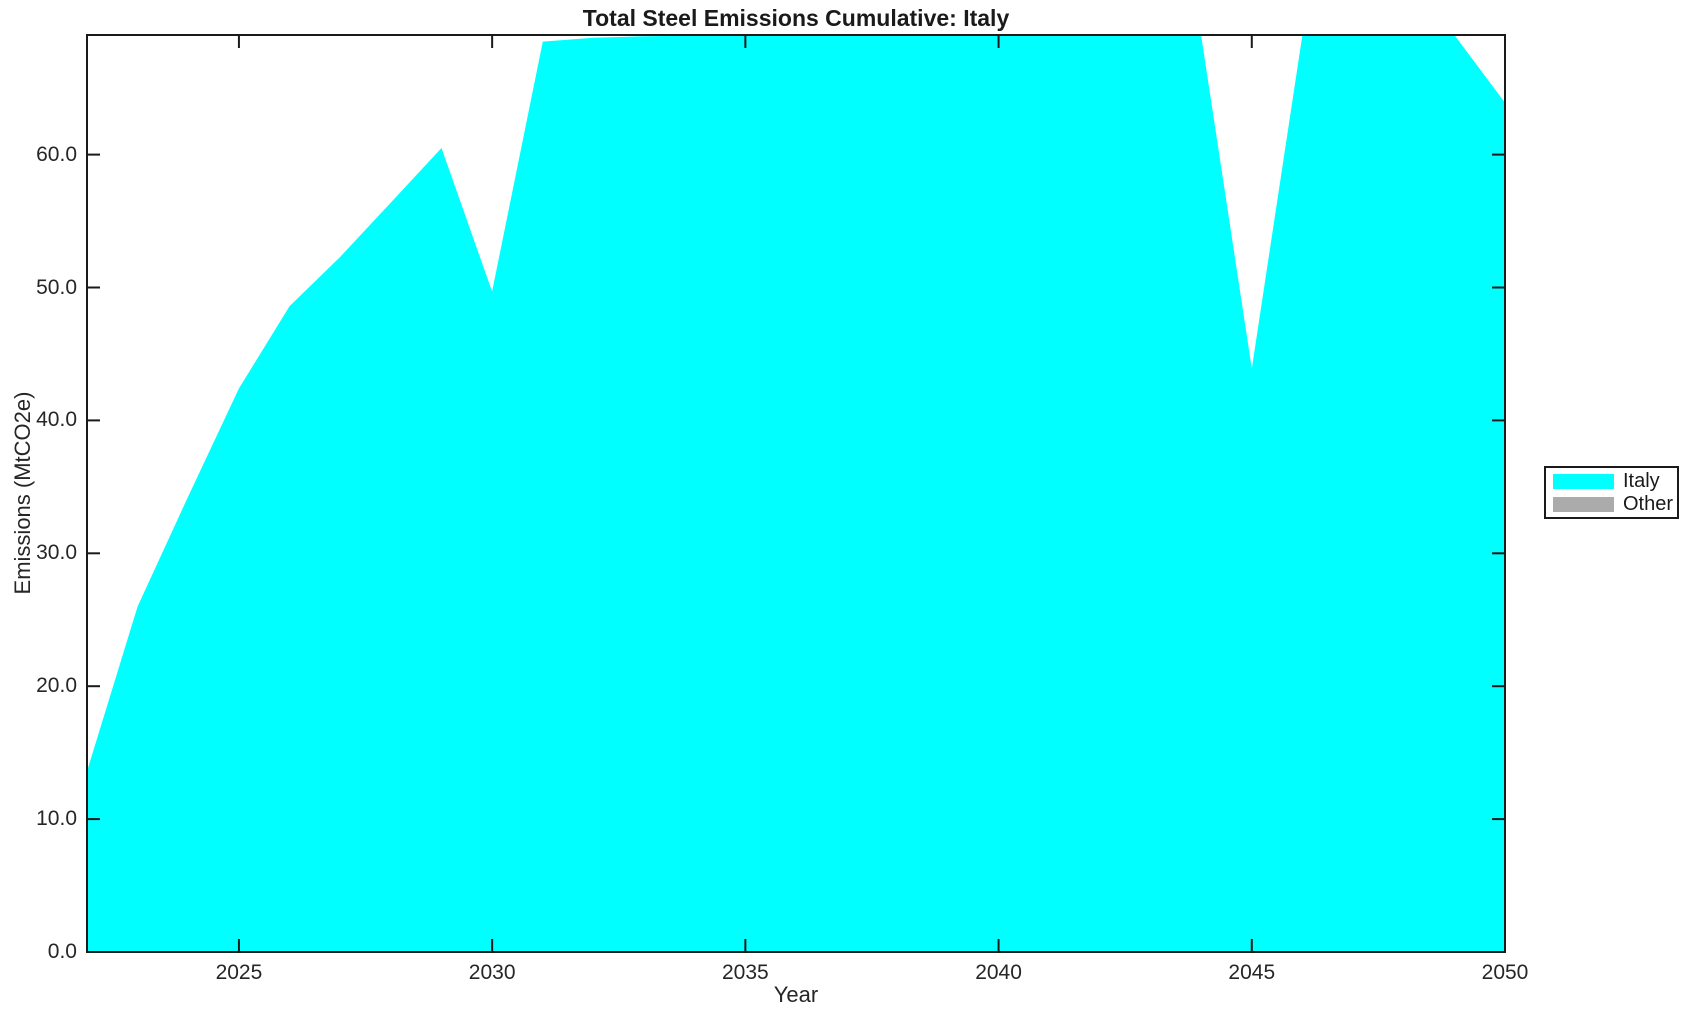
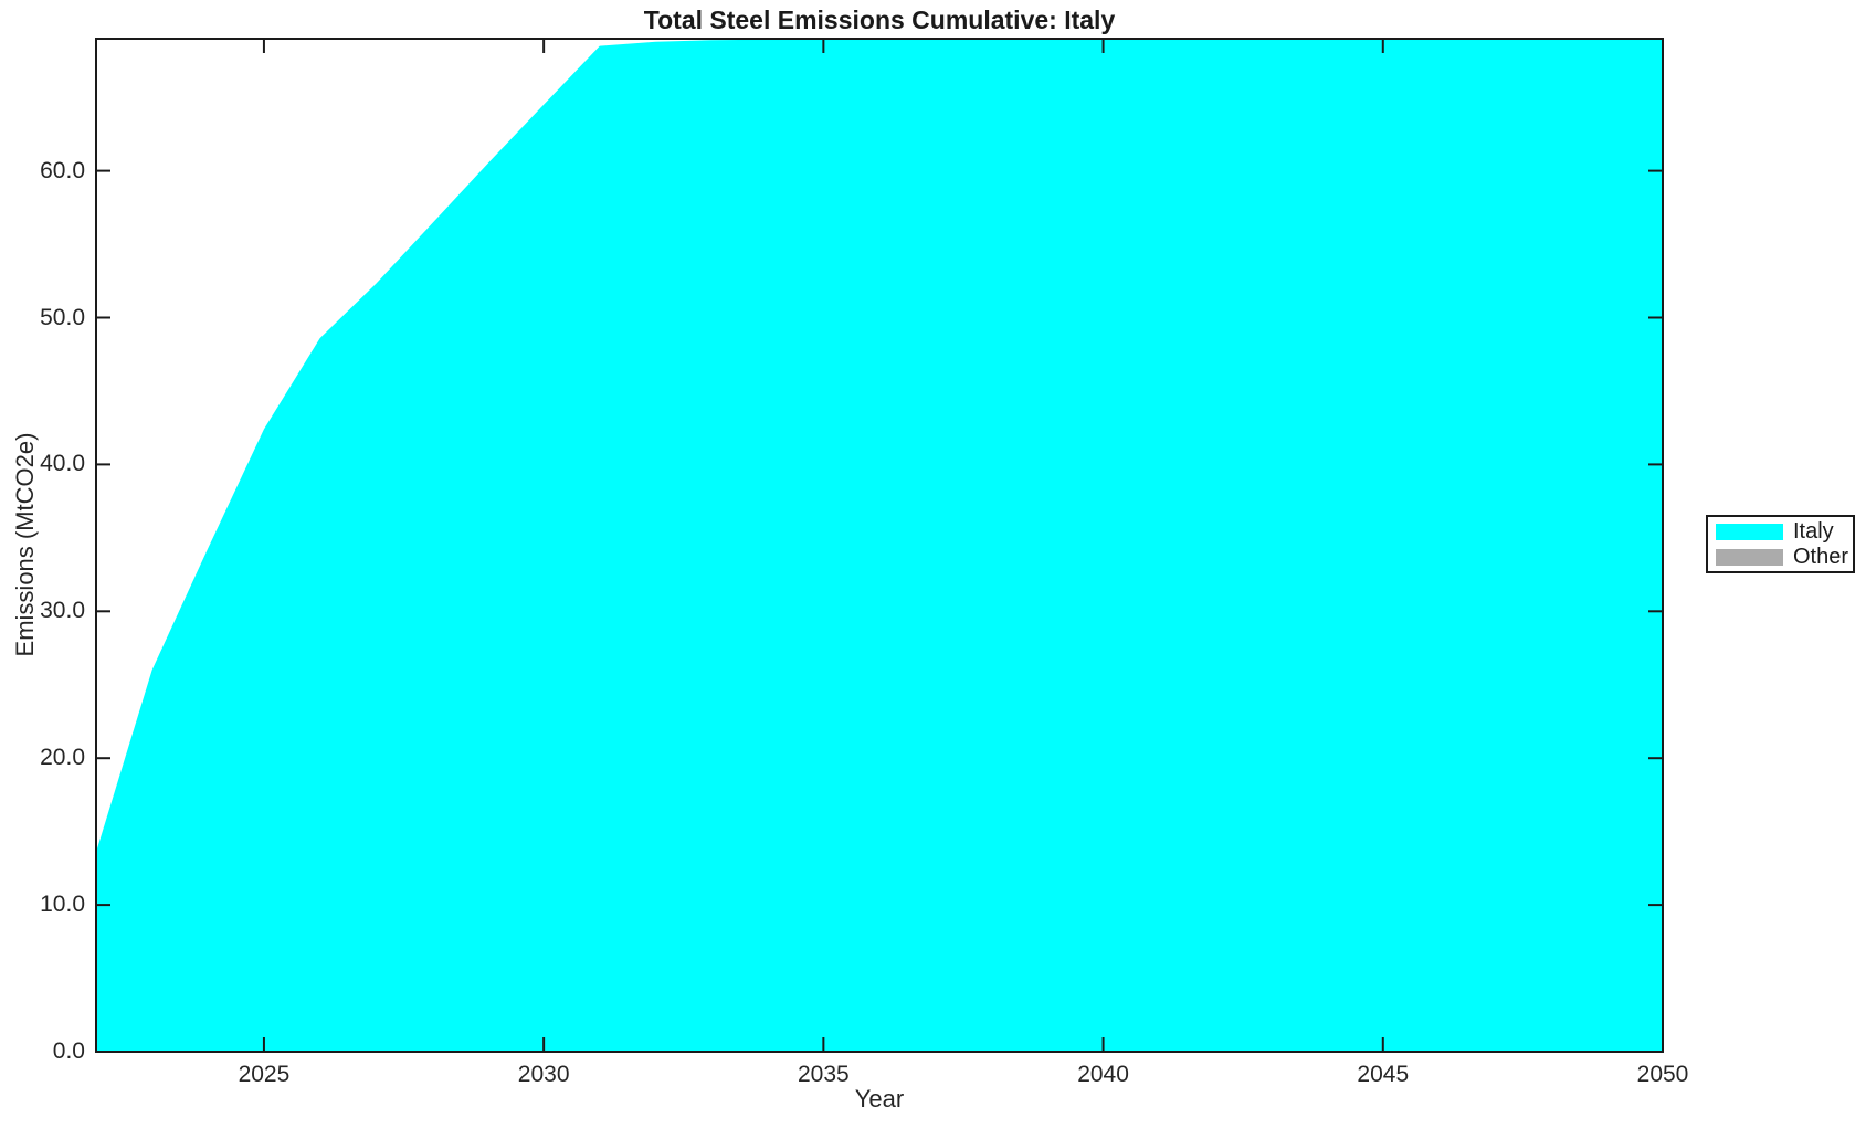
2030: 49.7 -> 64.5
2045: 43.9 -> 69.0
2050: 63.9 -> 69.0
